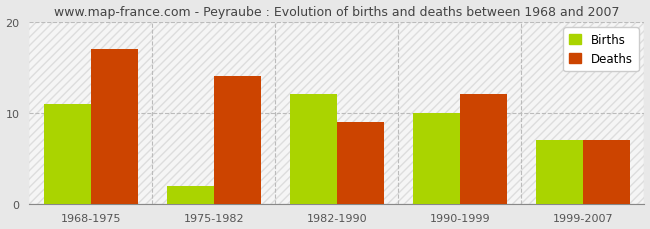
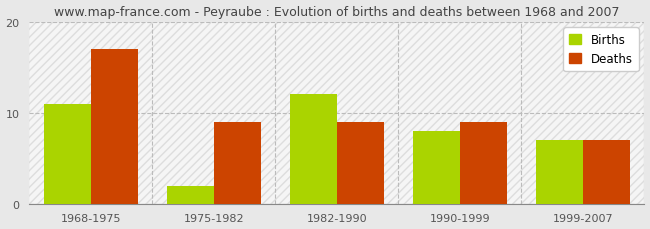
Deaths/1975-1982: 14 -> 9
Births/1990-1999: 10 -> 8
Deaths/1990-1999: 12 -> 9
